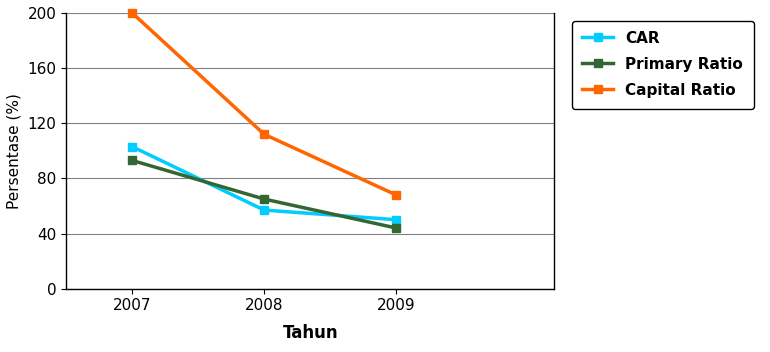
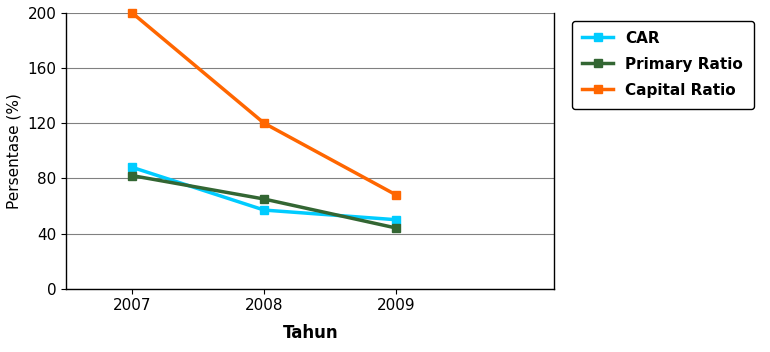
CAR/2007: 103 -> 88
Primary Ratio/2007: 93 -> 82
Capital Ratio/2008: 112 -> 120
